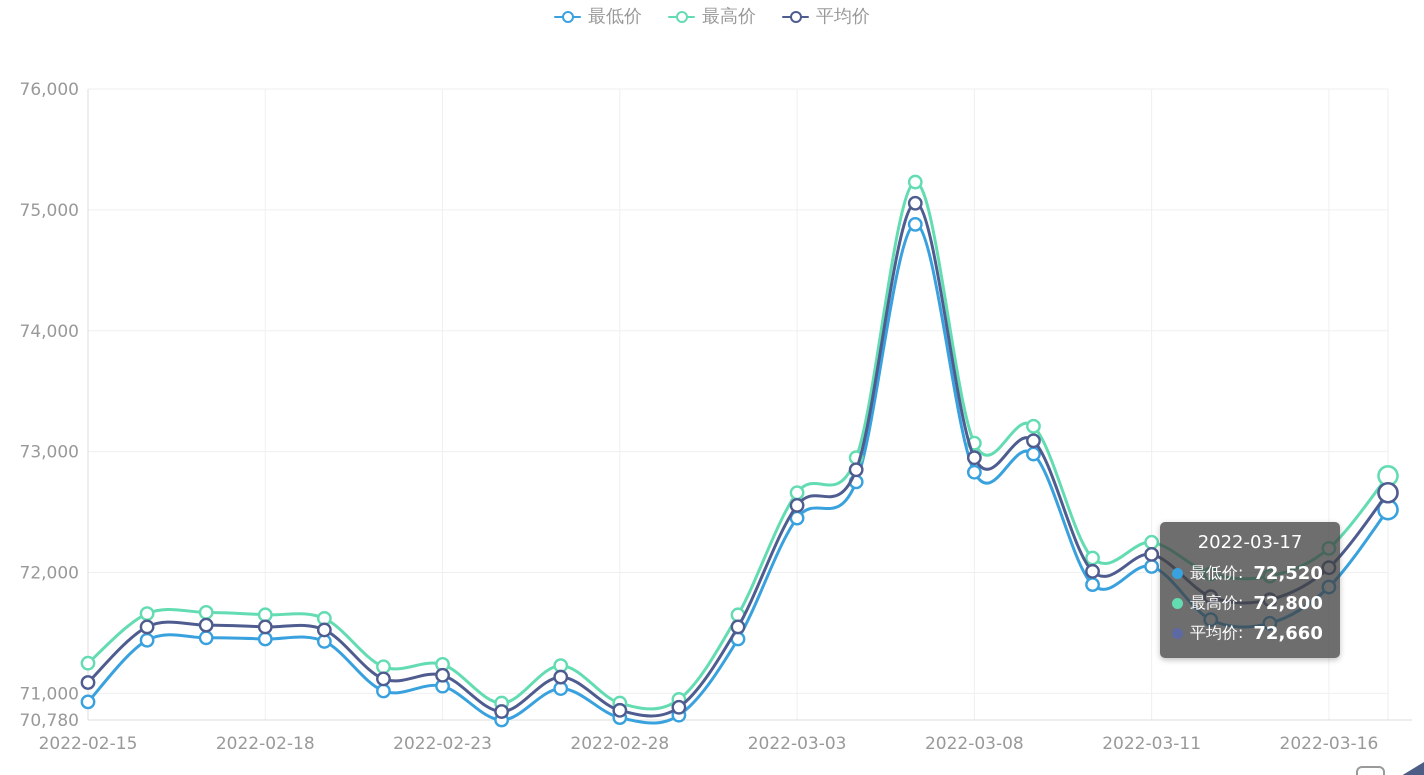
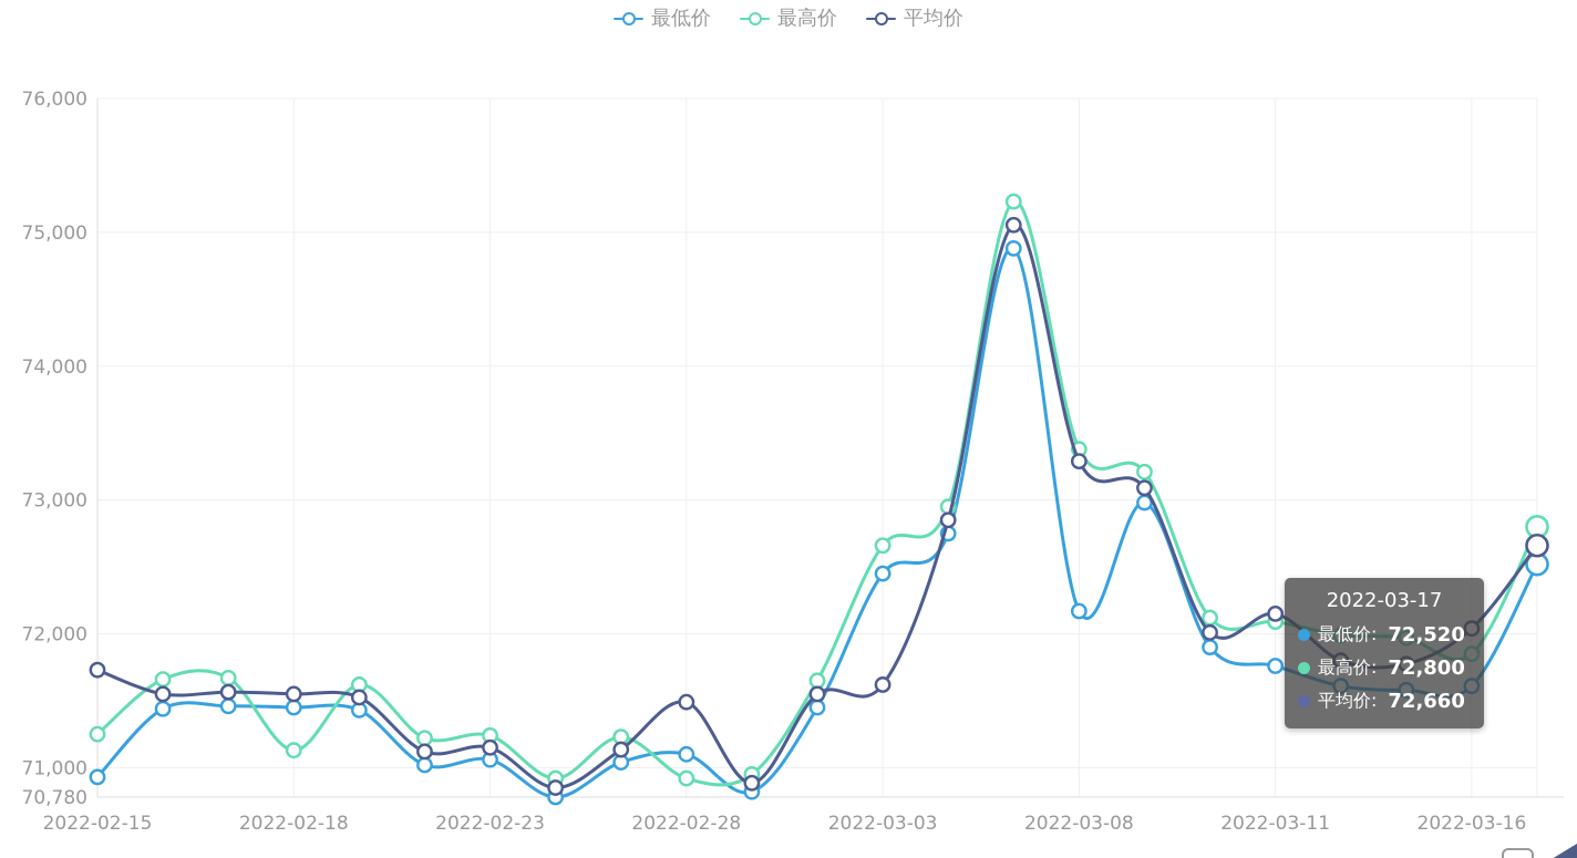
平均价/2022-02-15: 71090 -> 71730
最高价/2022-02-18: 71650 -> 71130
最低价/2022-02-28: 70800 -> 71100
平均价/2022-02-28: 70860 -> 71490
平均价/2022-03-03: 72560 -> 71620
最低价/2022-03-08: 72830 -> 72170
最高价/2022-03-08: 73070 -> 73380
平均价/2022-03-08: 72950 -> 73290
最低价/2022-03-11: 72050 -> 71760
最高价/2022-03-11: 72250 -> 72090
最低价/2022-03-16: 71880 -> 71610
最高价/2022-03-16: 72200 -> 71850
